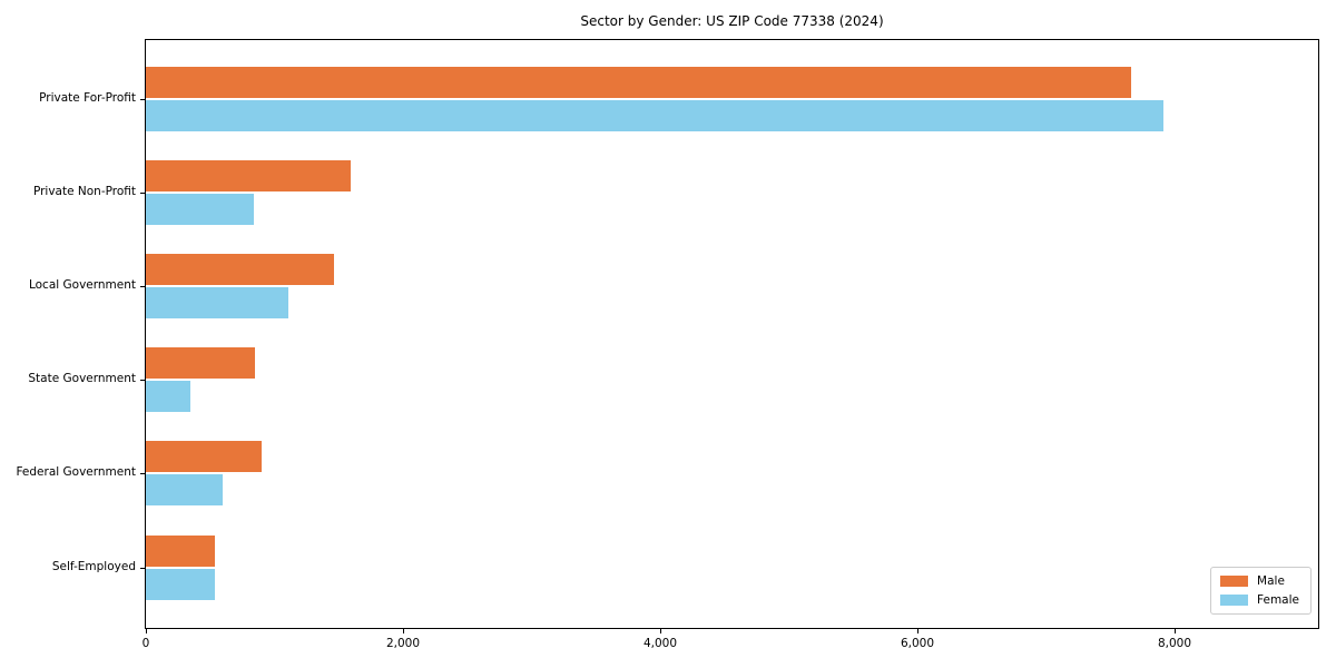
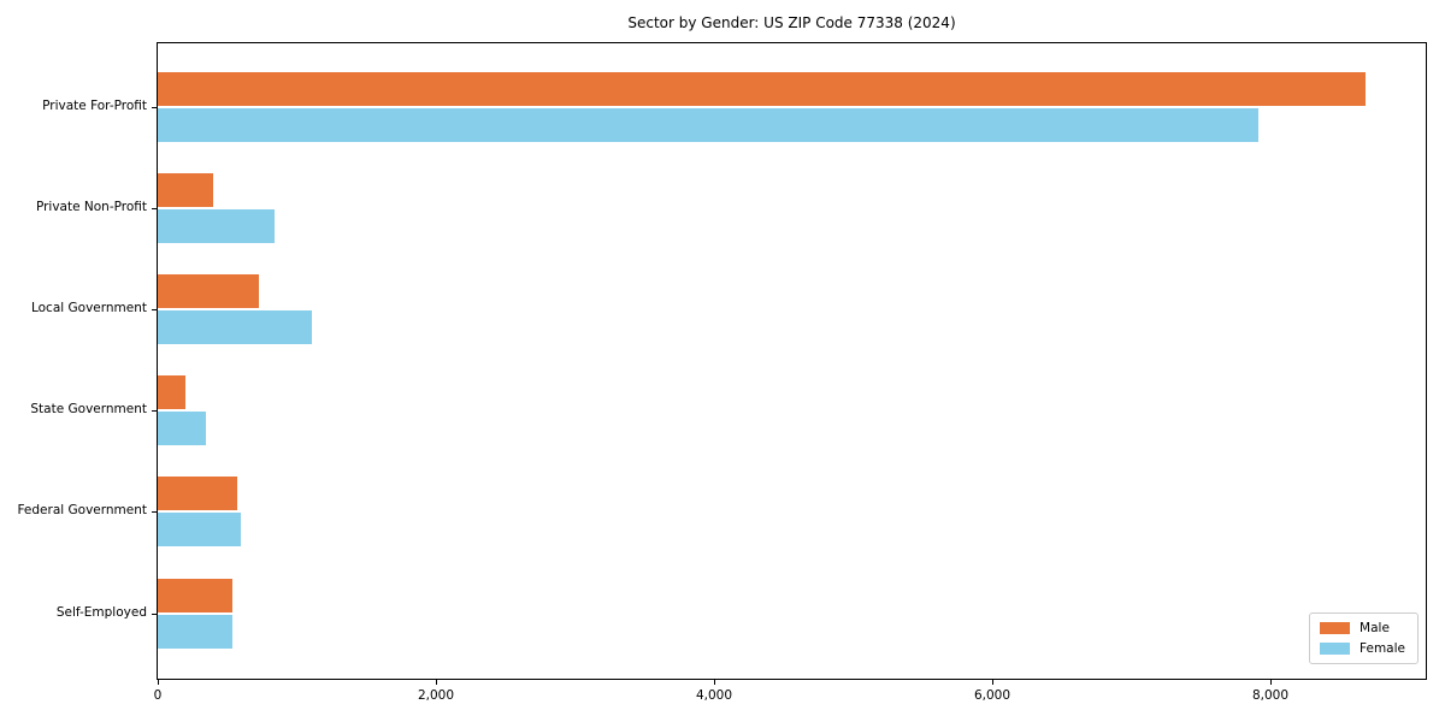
Male/Private For-Profit: 7660 -> 8680
Male/Private Non-Profit: 1590 -> 400
Male/Local Government: 1460 -> 730
Male/State Government: 850 -> 200
Male/Federal Government: 900 -> 570
